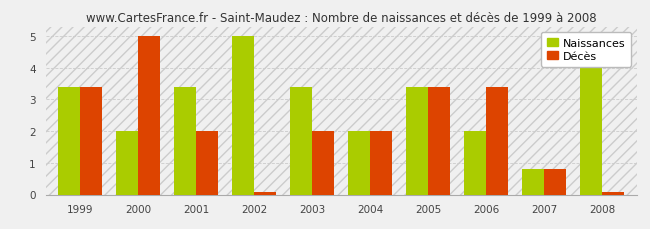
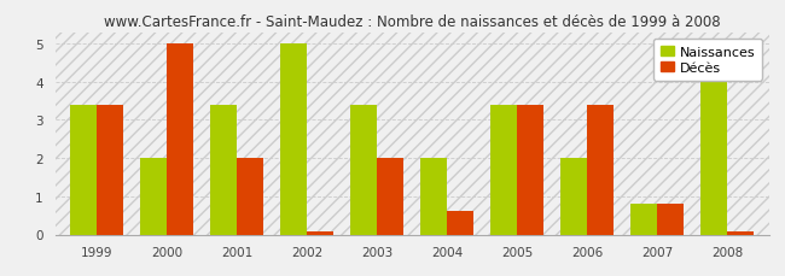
Décès/2004: 2.00 -> 0.60
